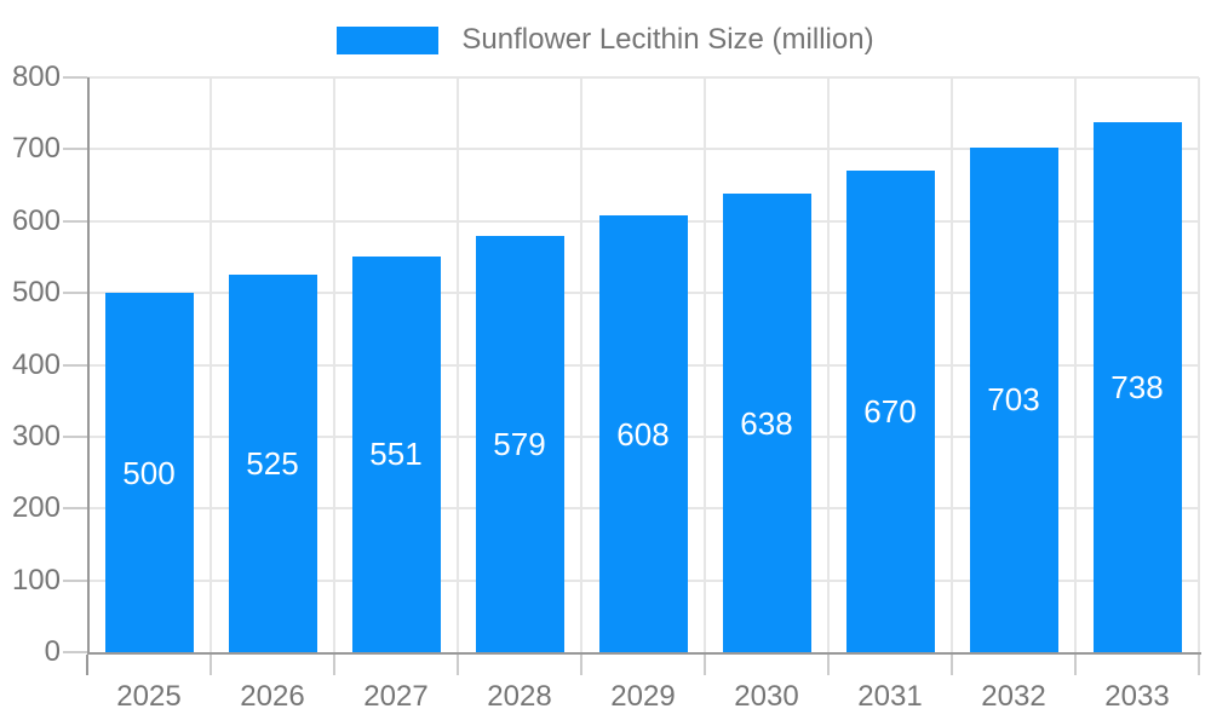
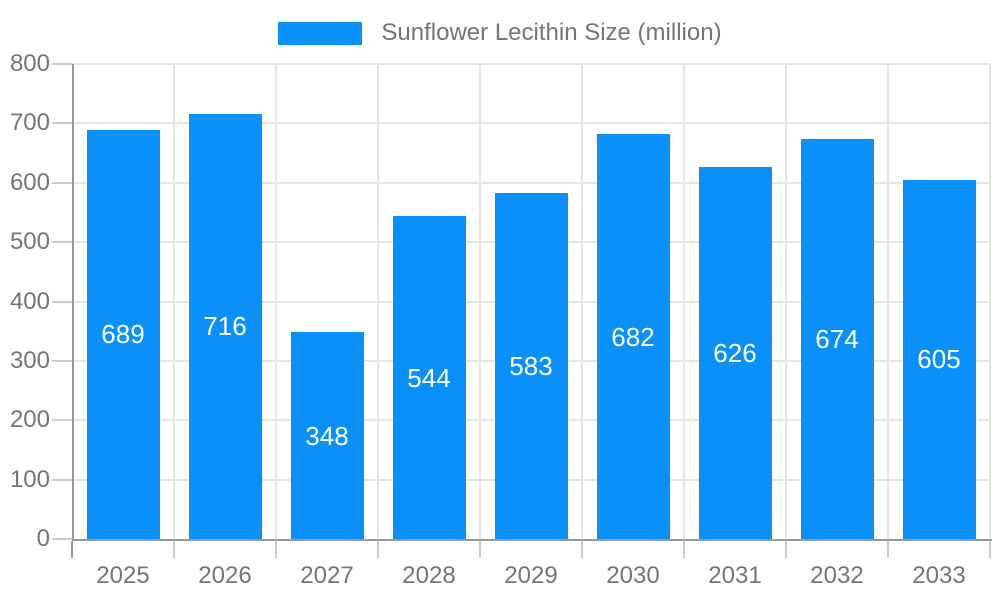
2025: 500 -> 689
2026: 525 -> 716
2027: 551 -> 348
2028: 579 -> 544
2029: 608 -> 583
2030: 638 -> 682
2031: 670 -> 626
2032: 703 -> 674
2033: 738 -> 605
